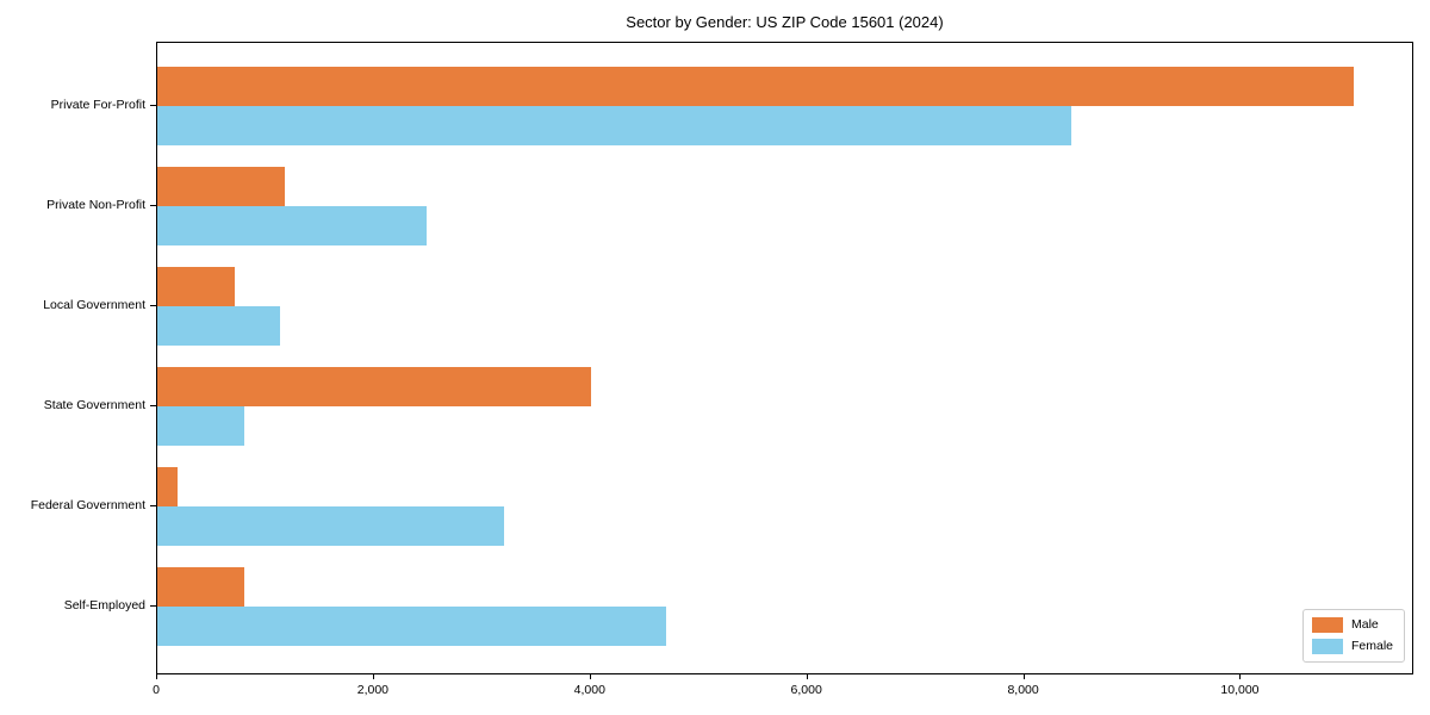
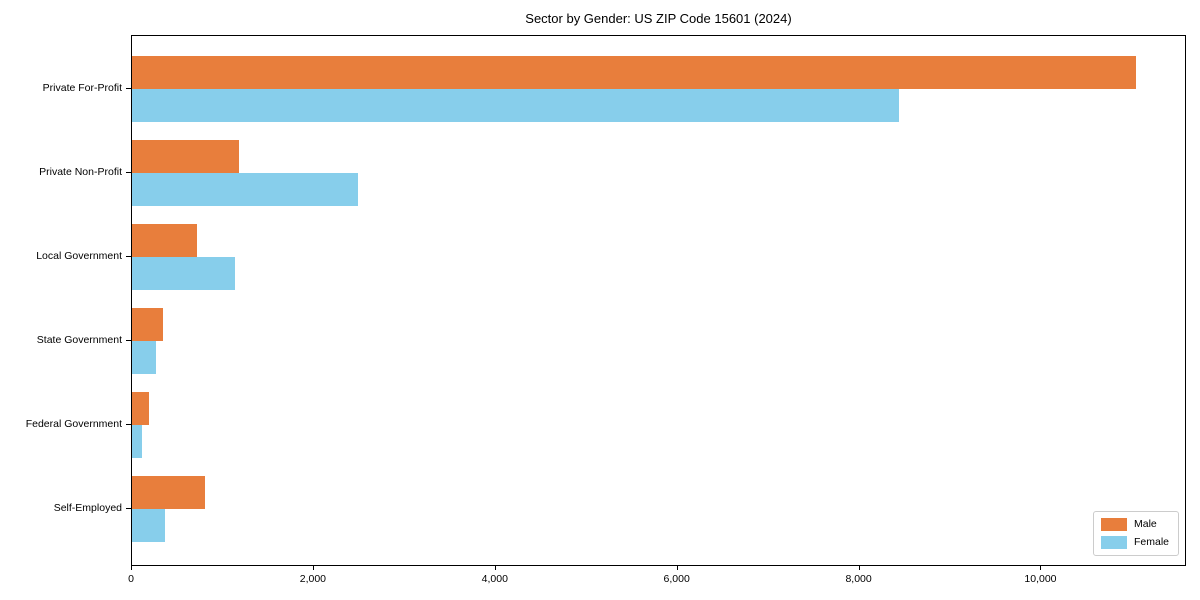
Male/State Government: 4000 -> 300
Female/State Government: 800 -> 300
Female/Federal Government: 3200 -> 100
Female/Self-Employed: 4700 -> 400
